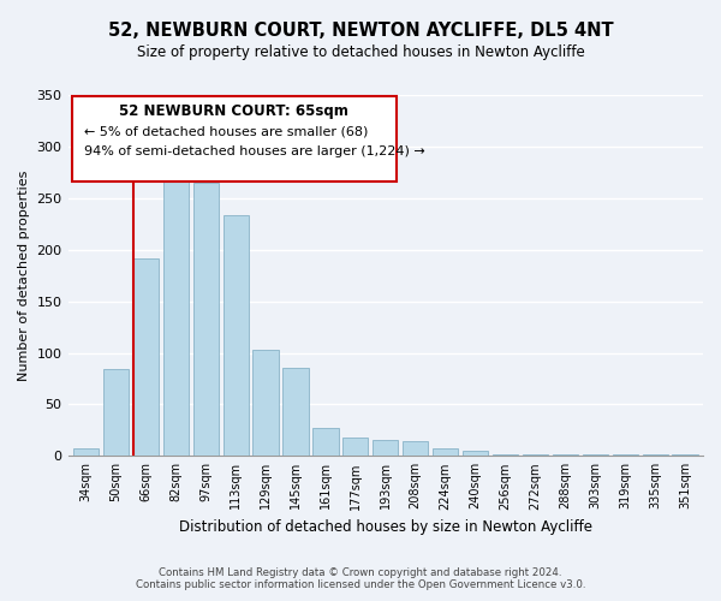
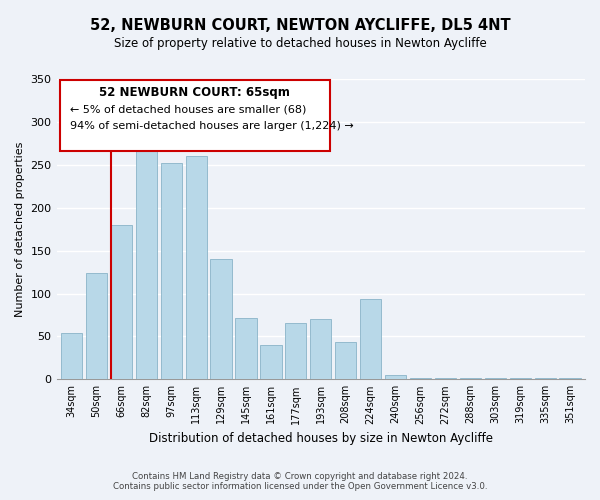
34sqm: 7 -> 54
50sqm: 84 -> 124
66sqm: 192 -> 180
97sqm: 265 -> 252
113sqm: 234 -> 260
129sqm: 103 -> 140
145sqm: 85 -> 72
161sqm: 27 -> 40
177sqm: 18 -> 66
193sqm: 16 -> 70
208sqm: 14 -> 44
224sqm: 7 -> 94
